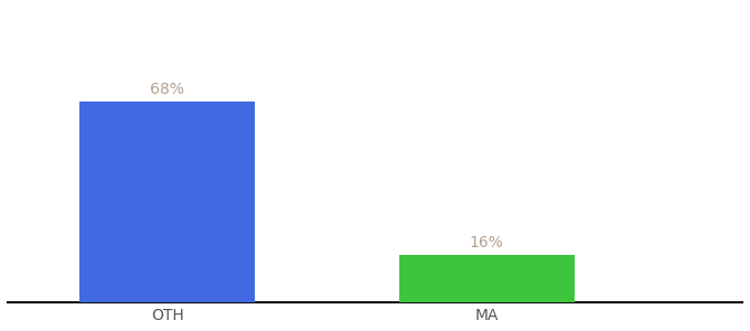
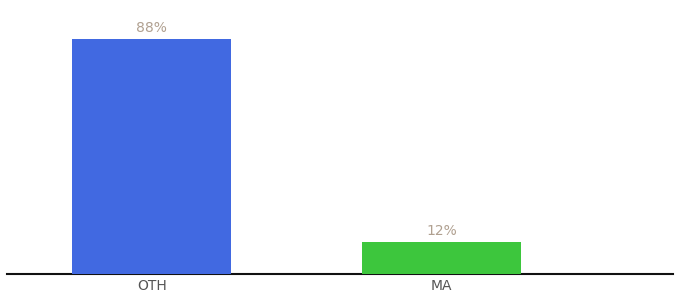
OTH: 68% -> 88%
MA: 16% -> 12%
